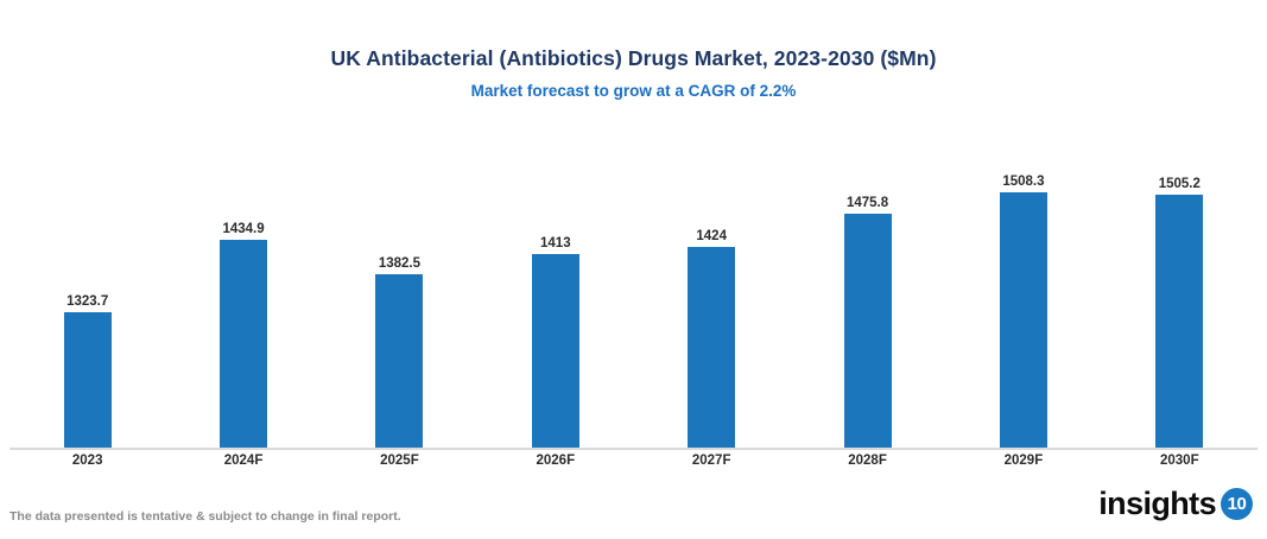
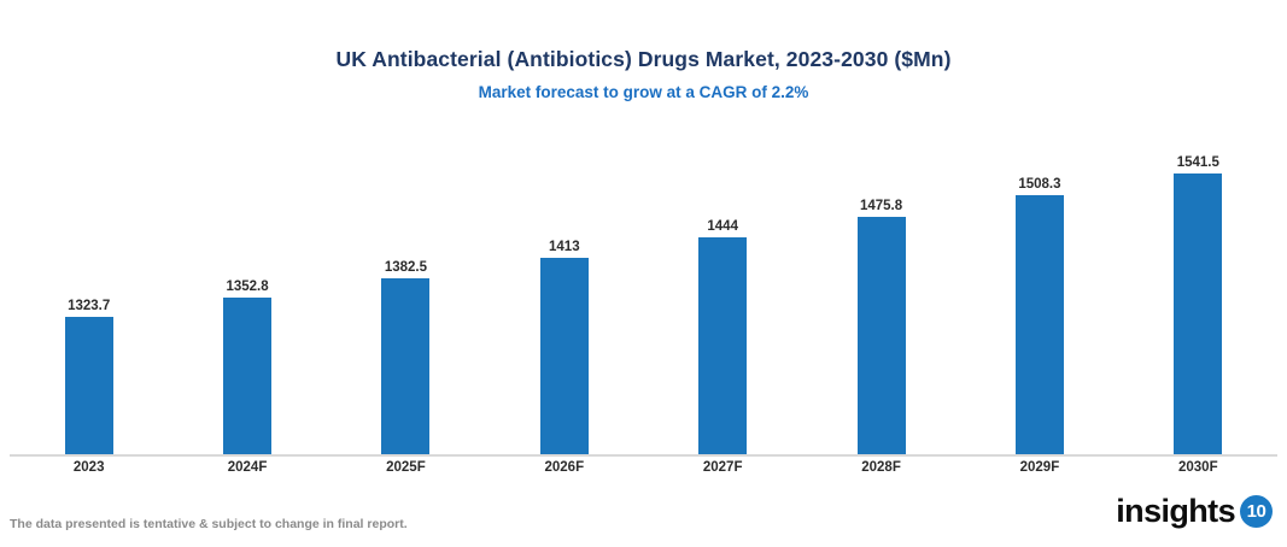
2024F: 1434.9 -> 1352.8
2027F: 1424 -> 1444
2030F: 1505.2 -> 1541.5
